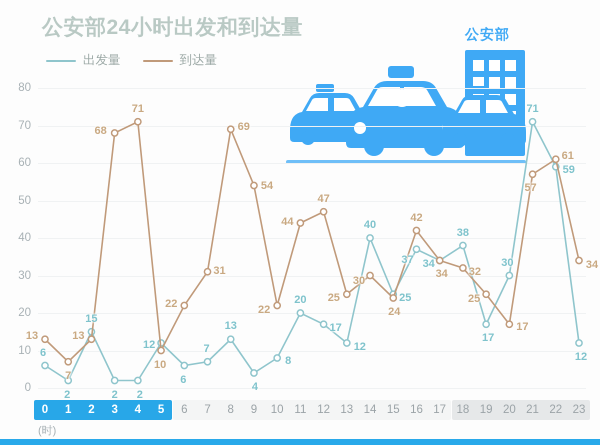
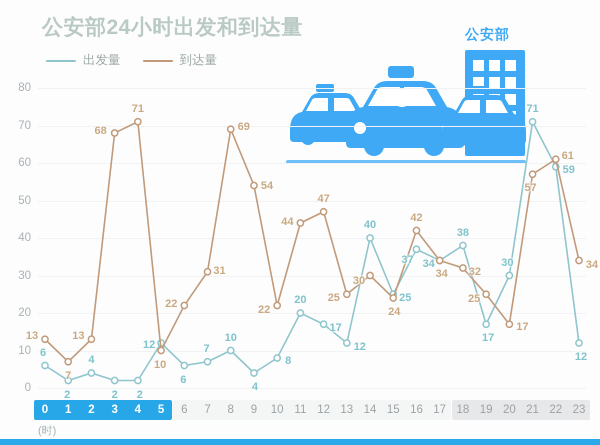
出发量/2: 15 -> 4
出发量/8: 13 -> 10
